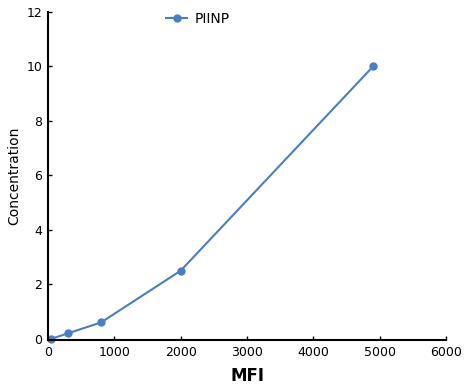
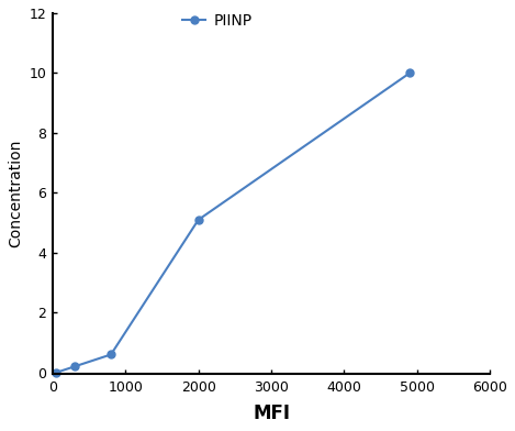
2000: 2.5 -> 5.1
